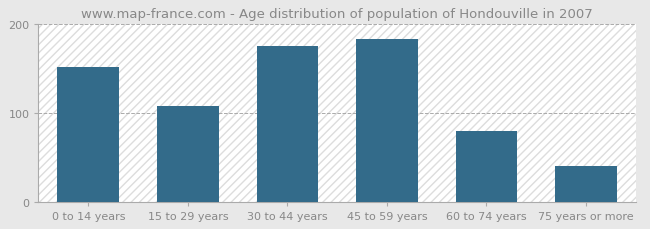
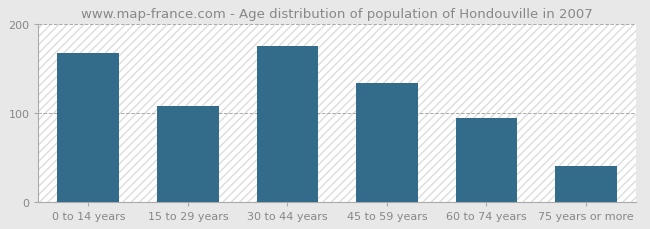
0 to 14 years: 152 -> 168
45 to 59 years: 183 -> 134
60 to 74 years: 80 -> 94
